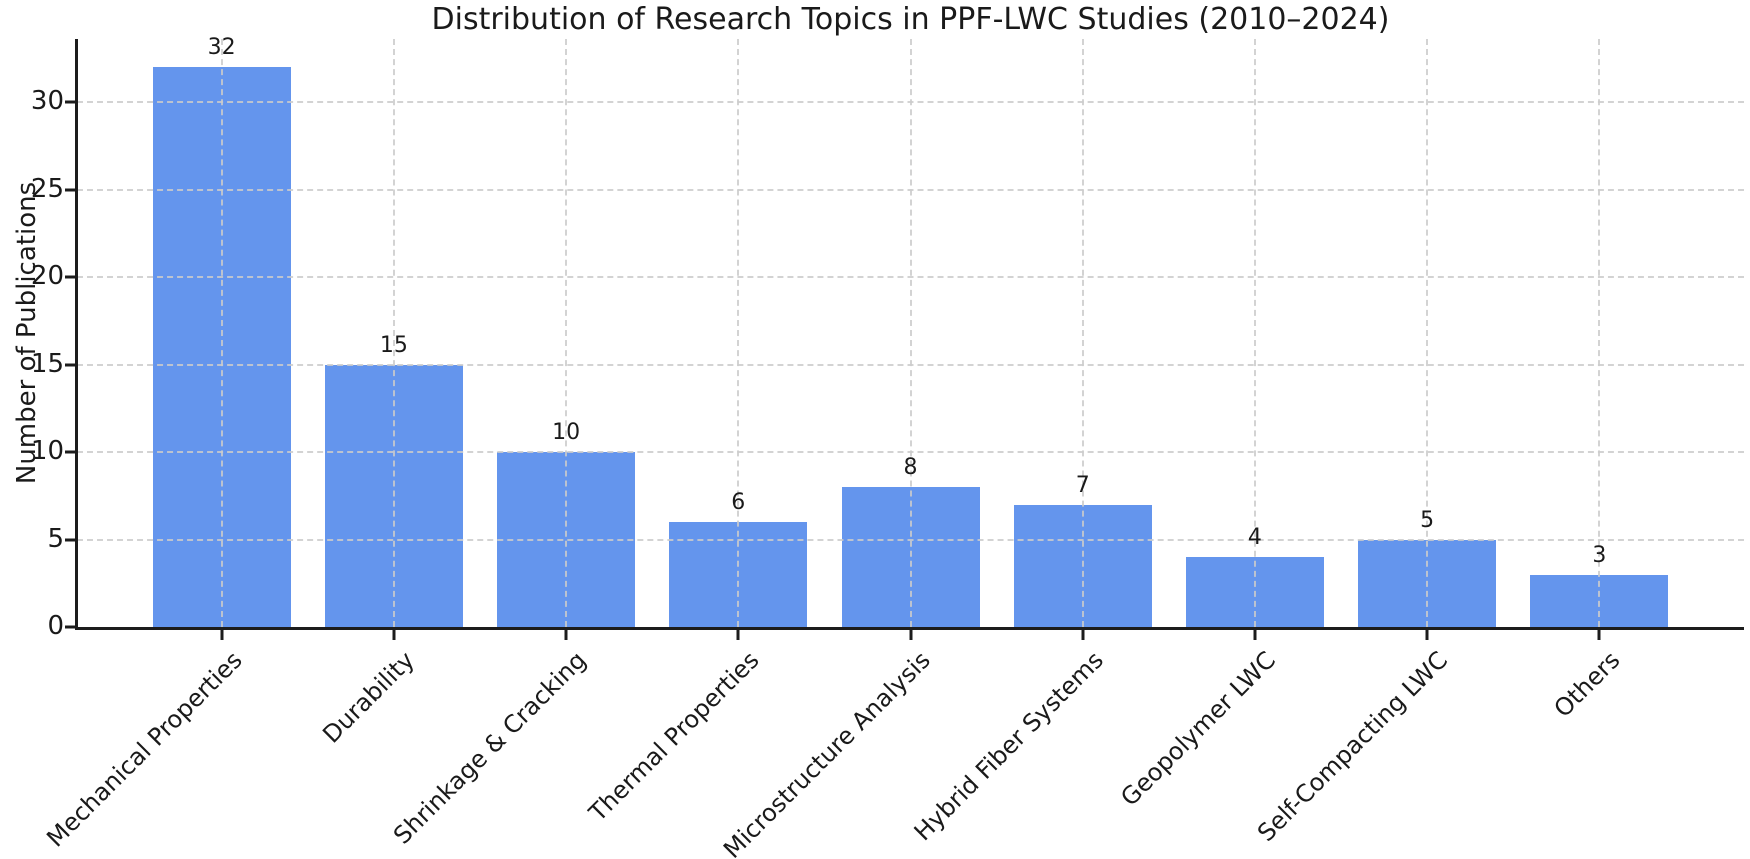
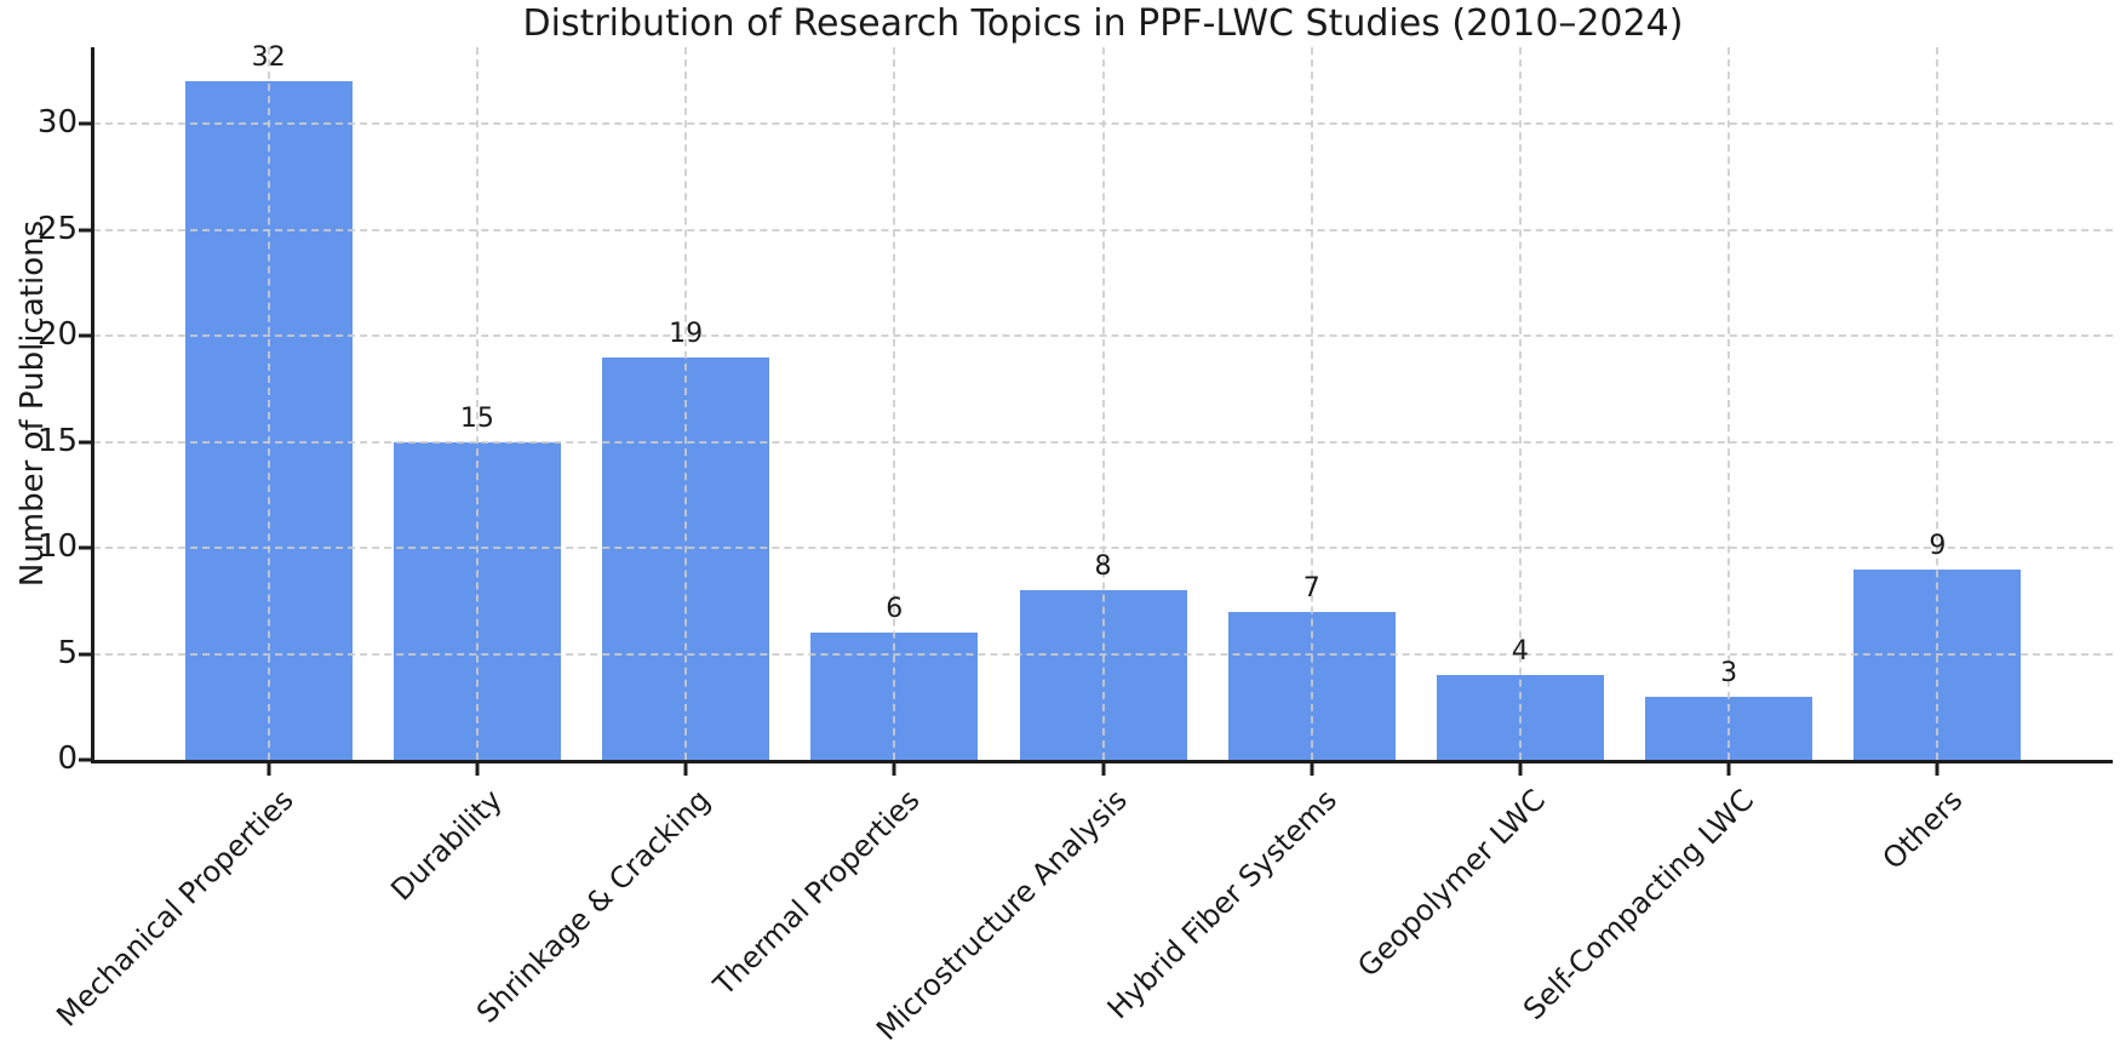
Shrinkage & Cracking: 10 -> 19
Self-Compacting LWC: 5 -> 3
Others: 3 -> 9
